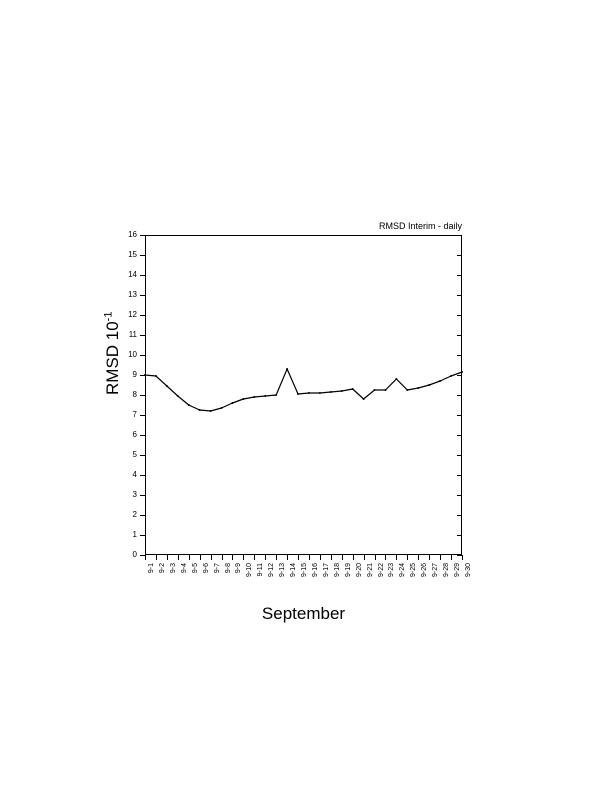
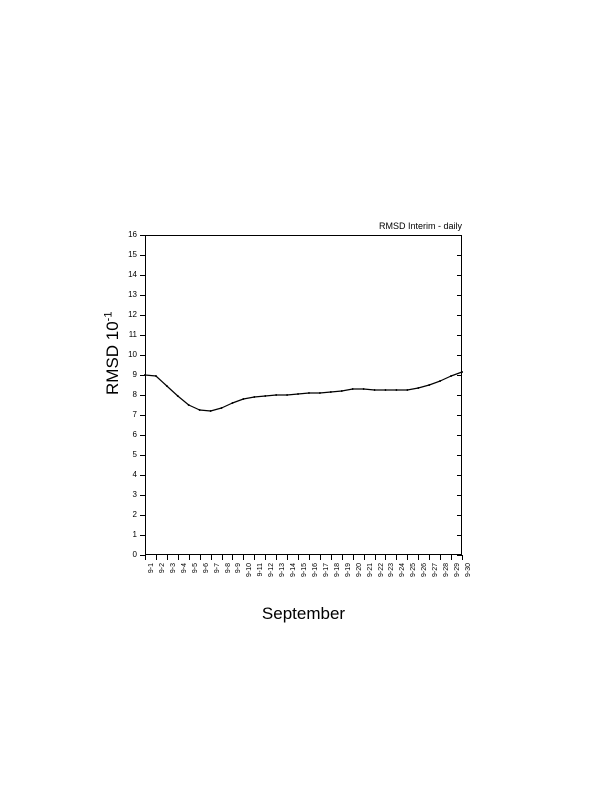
9-14: 9.3 -> 8.0
9-21: 7.8 -> 8.3
9-24: 8.8 -> 8.2
